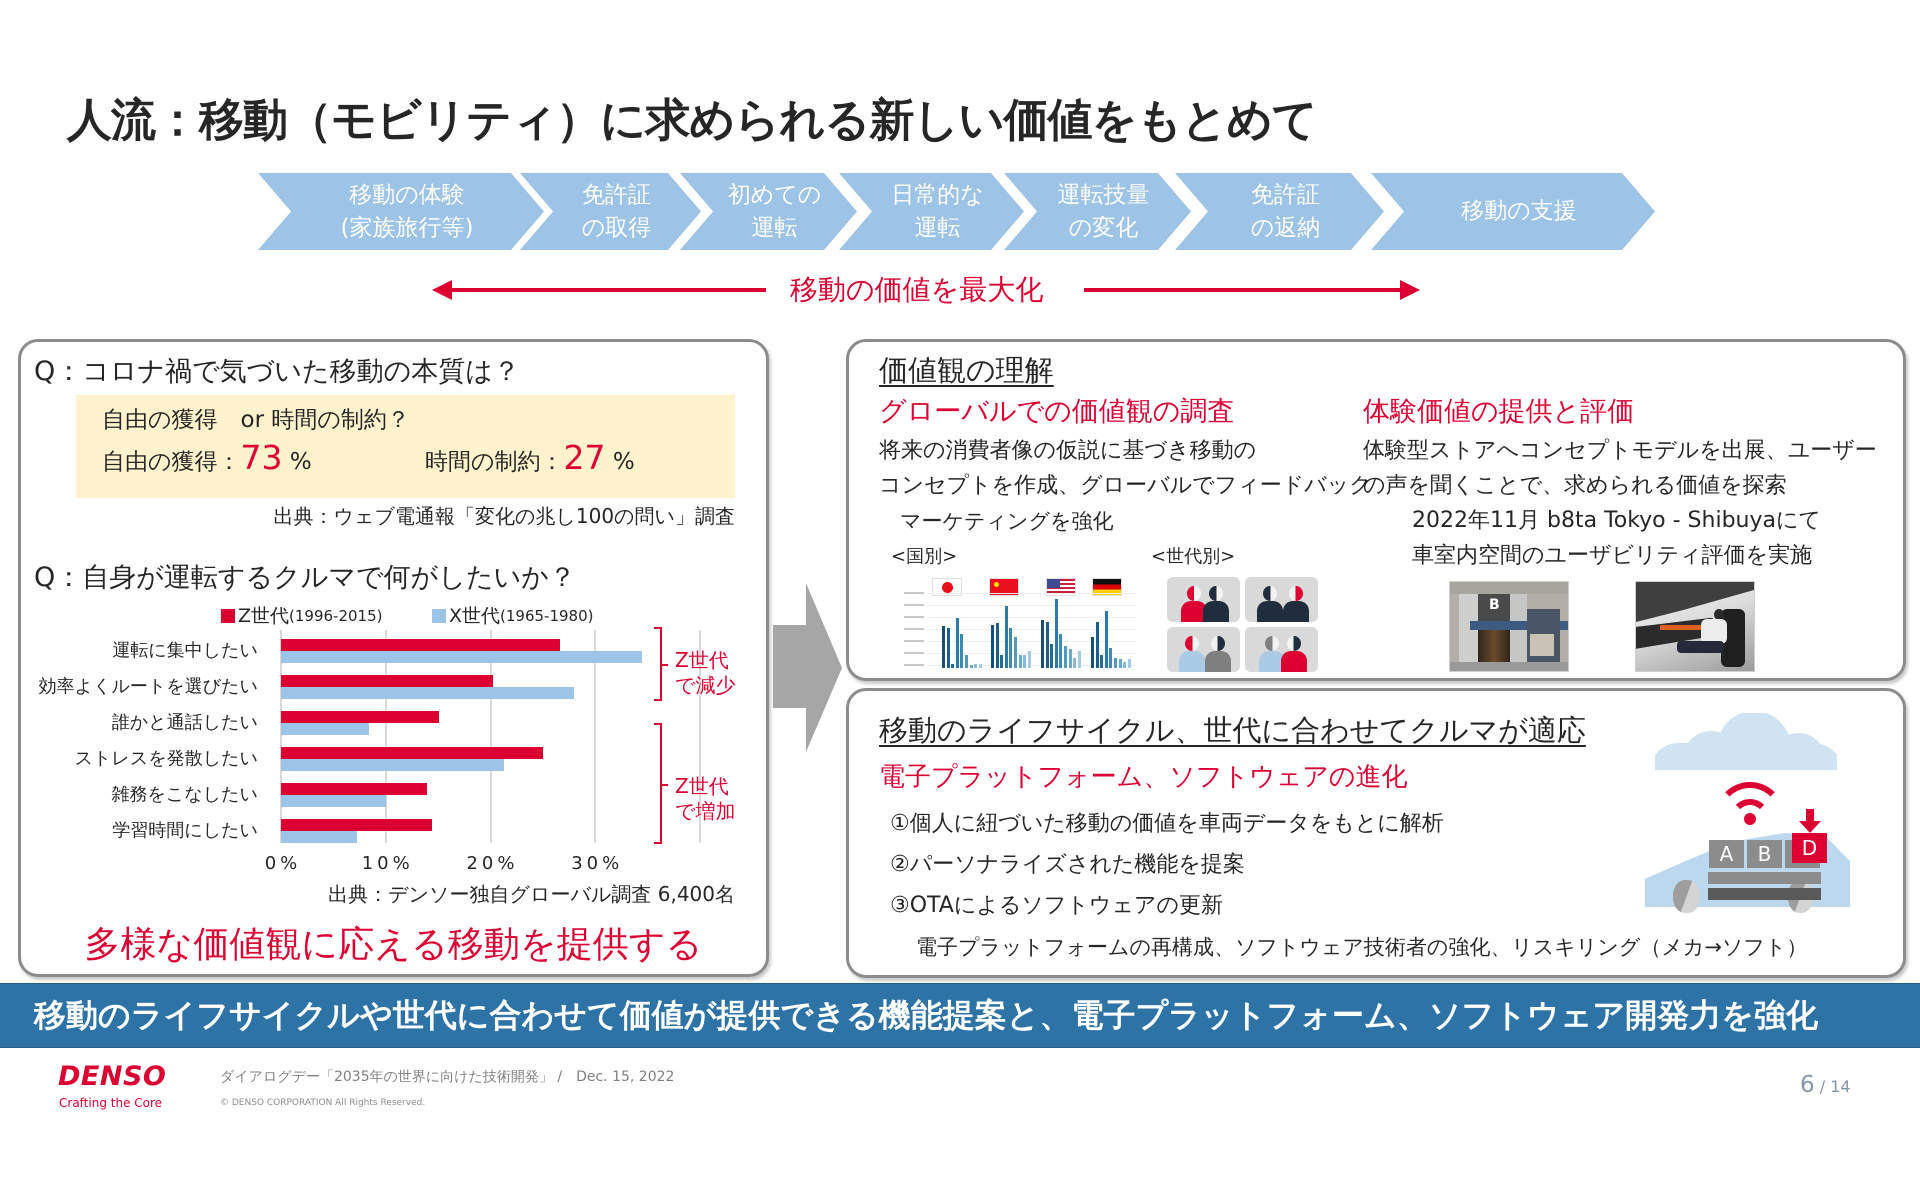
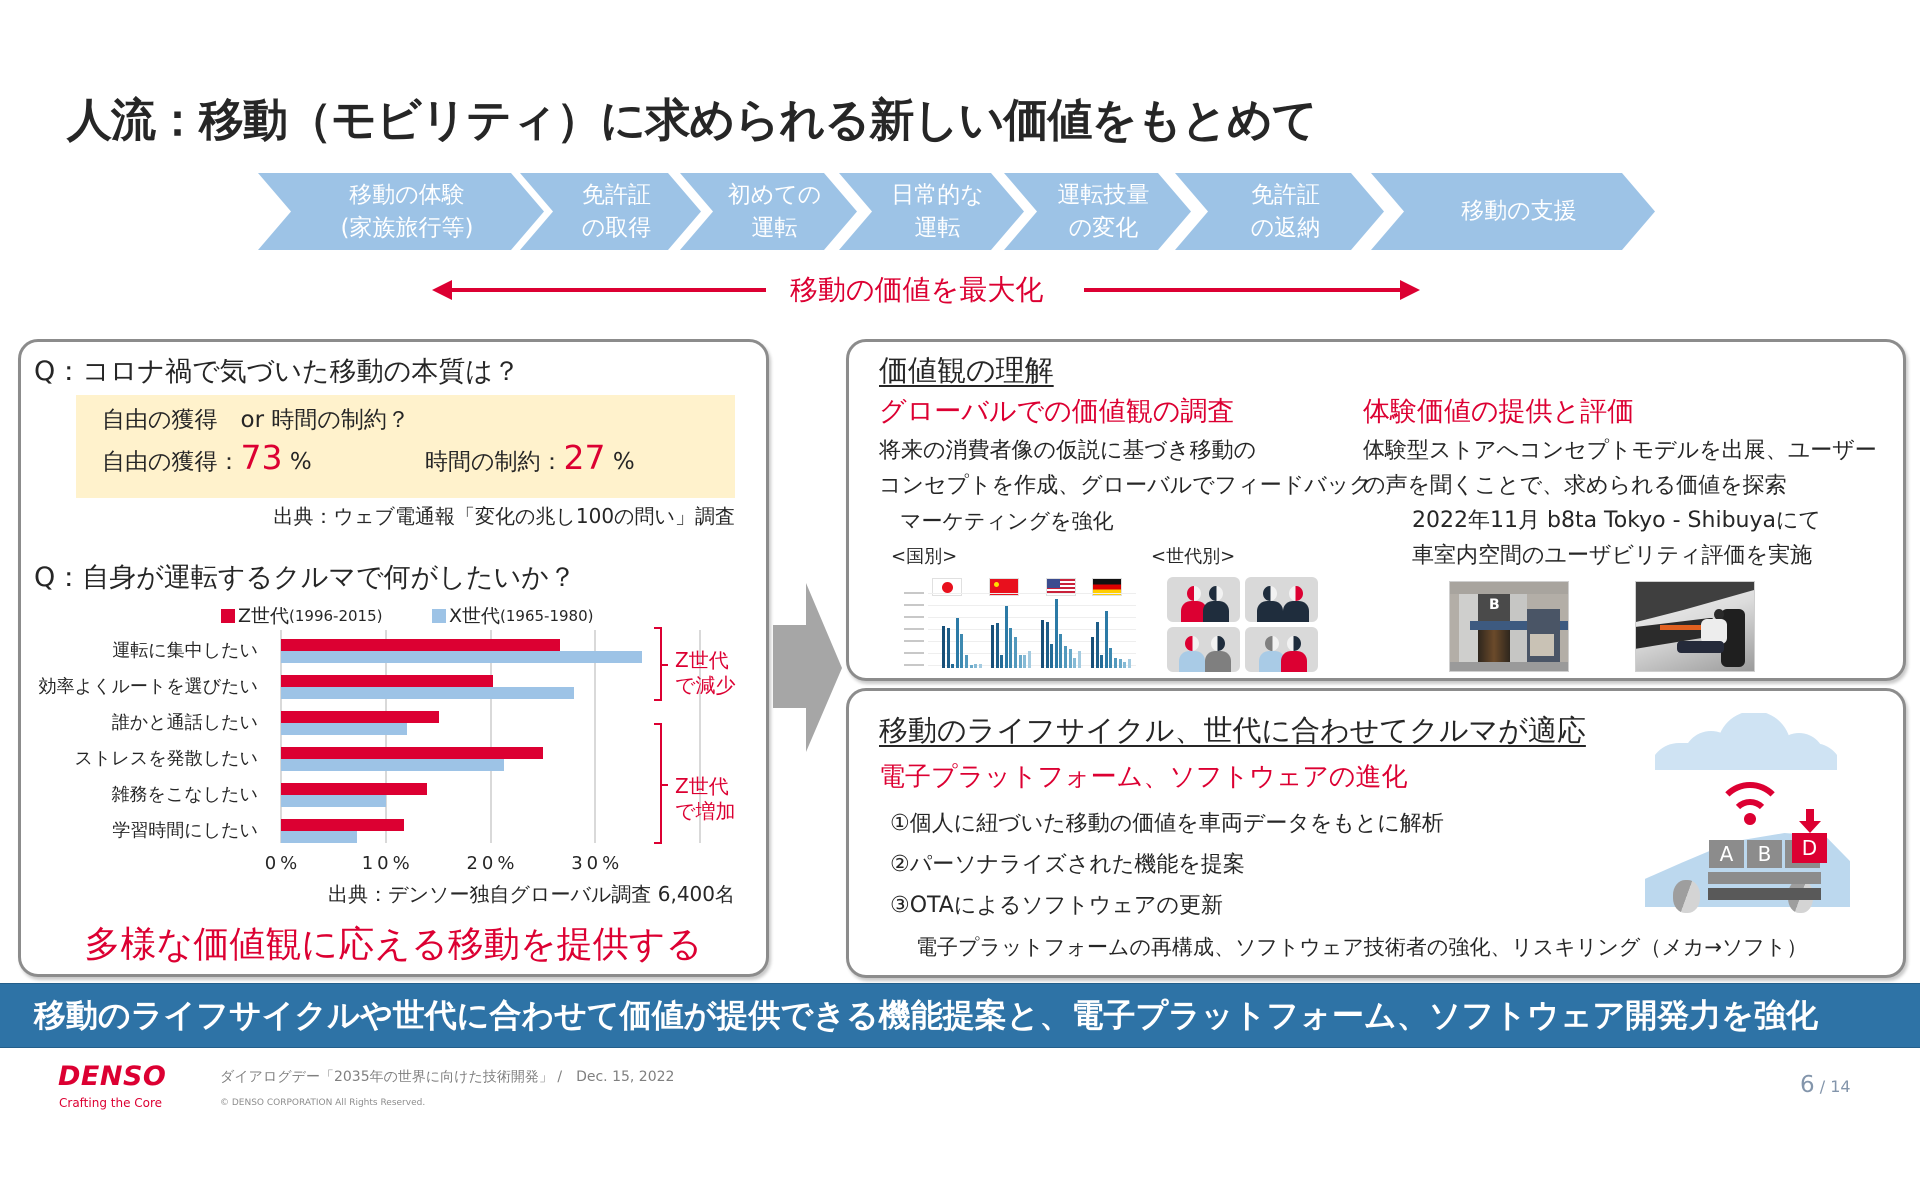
X世代(1965-1980)/誰かと通話したい: 8.4% -> 12.0%
Z世代(1996-2015)/学習時間にしたい: 14.4% -> 11.7%
